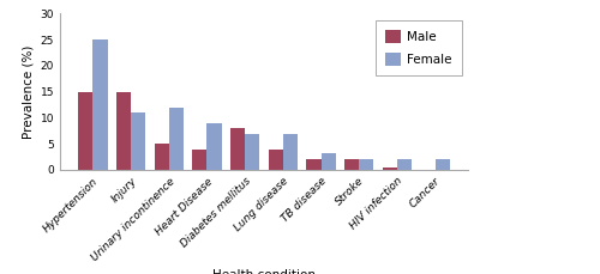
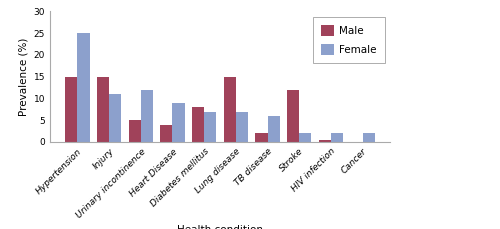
Male/Lung disease: 4.0 -> 15.0
Female/TB disease: 3.2 -> 6.0
Male/Stroke: 2.0 -> 12.0
